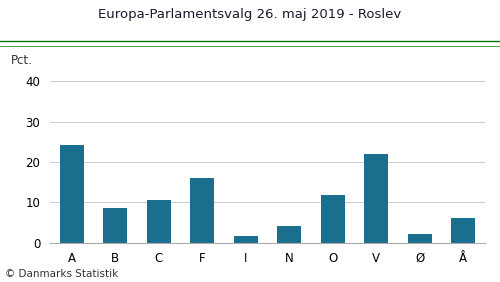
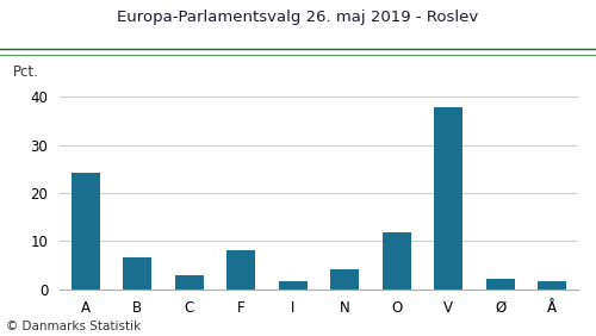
B: 8.5 -> 6.5
C: 10.5 -> 2.8
F: 16.0 -> 8.0
V: 22.0 -> 37.8
Å: 6.0 -> 1.7
